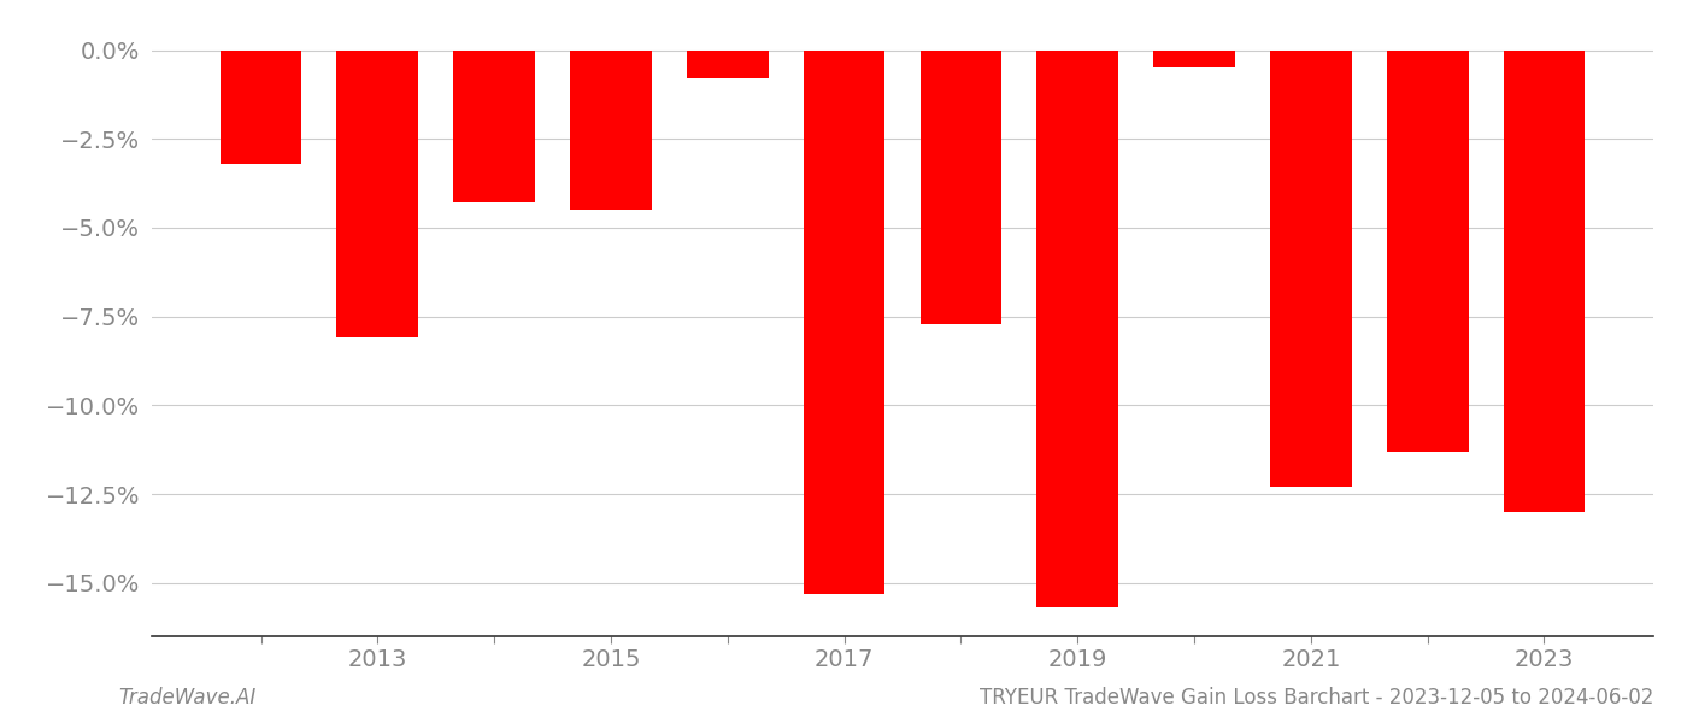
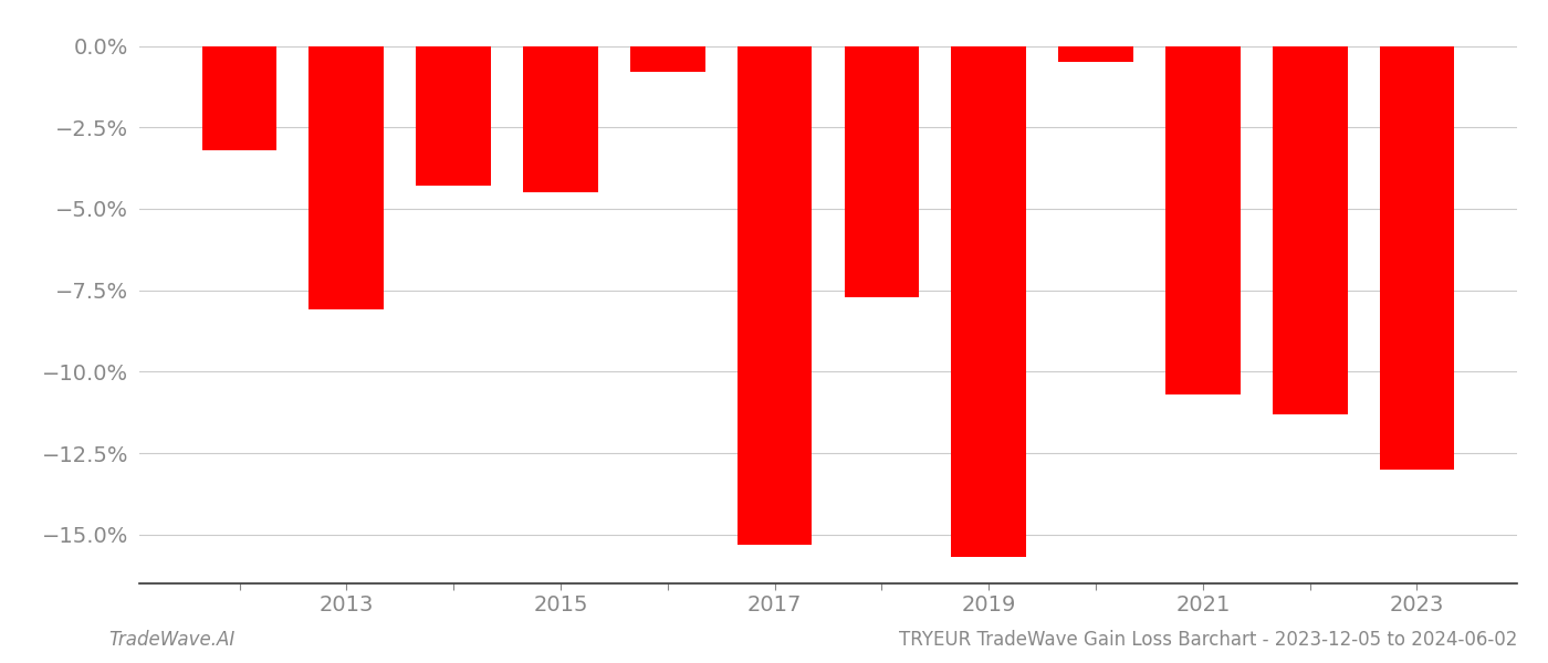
2021: -12.3% -> -10.7%
